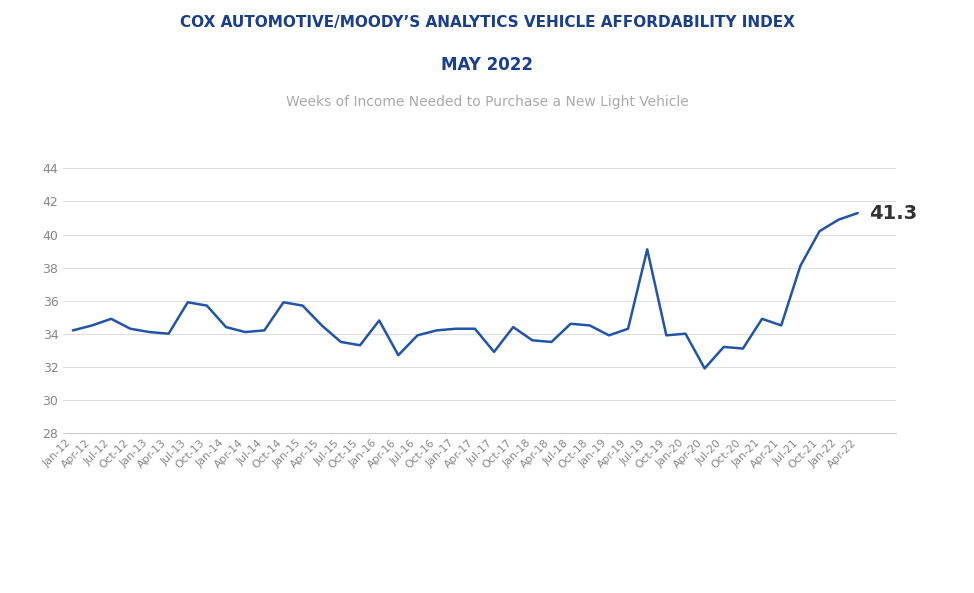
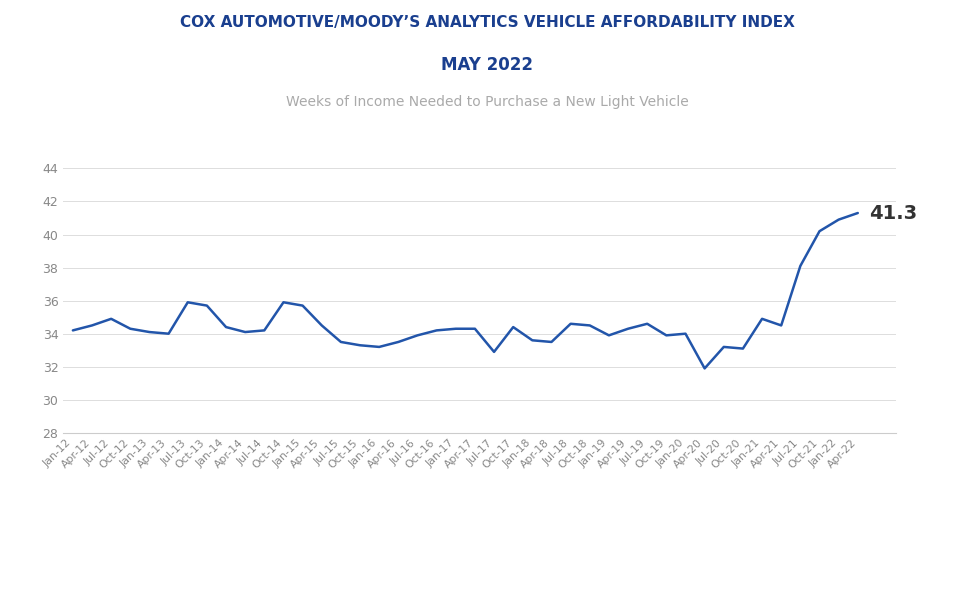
Jan-16: 34.8 -> 33.2
Apr-16: 32.7 -> 33.5
Jul-19: 39.1 -> 34.6
